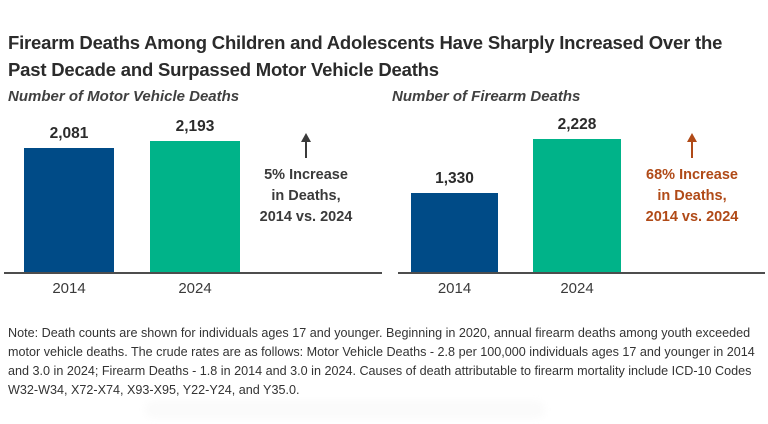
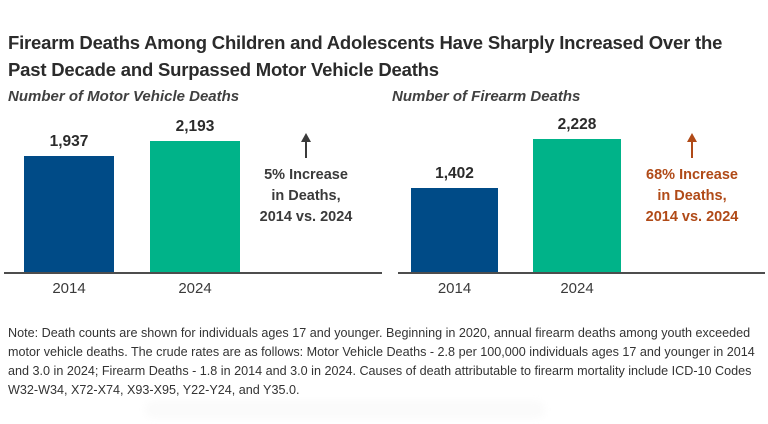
Number of Motor Vehicle Deaths/2014: 2,081 -> 1,937
Number of Firearm Deaths/2014: 1,330 -> 1,402
